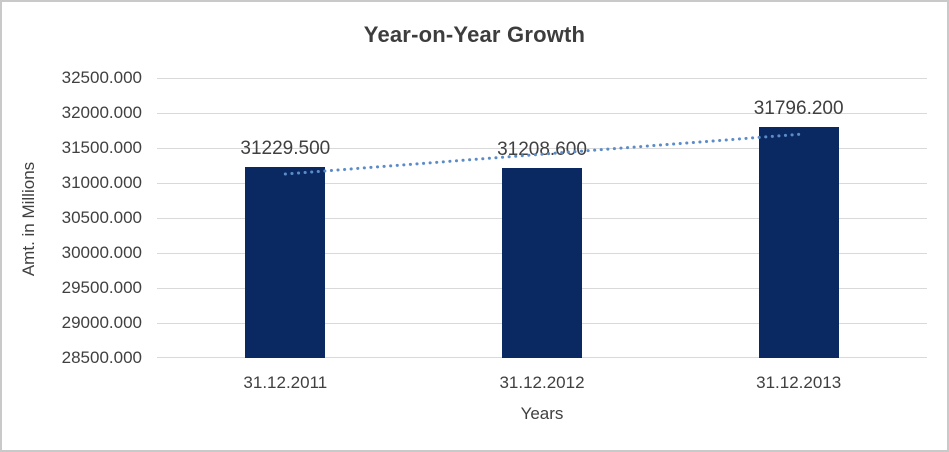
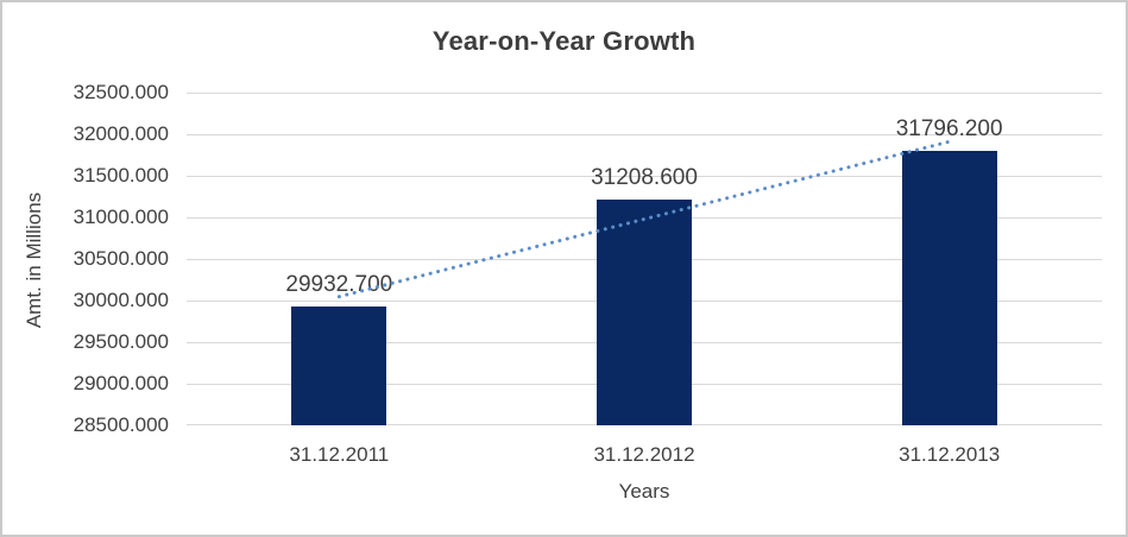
31.12.2011: 31229.500 -> 29932.700
